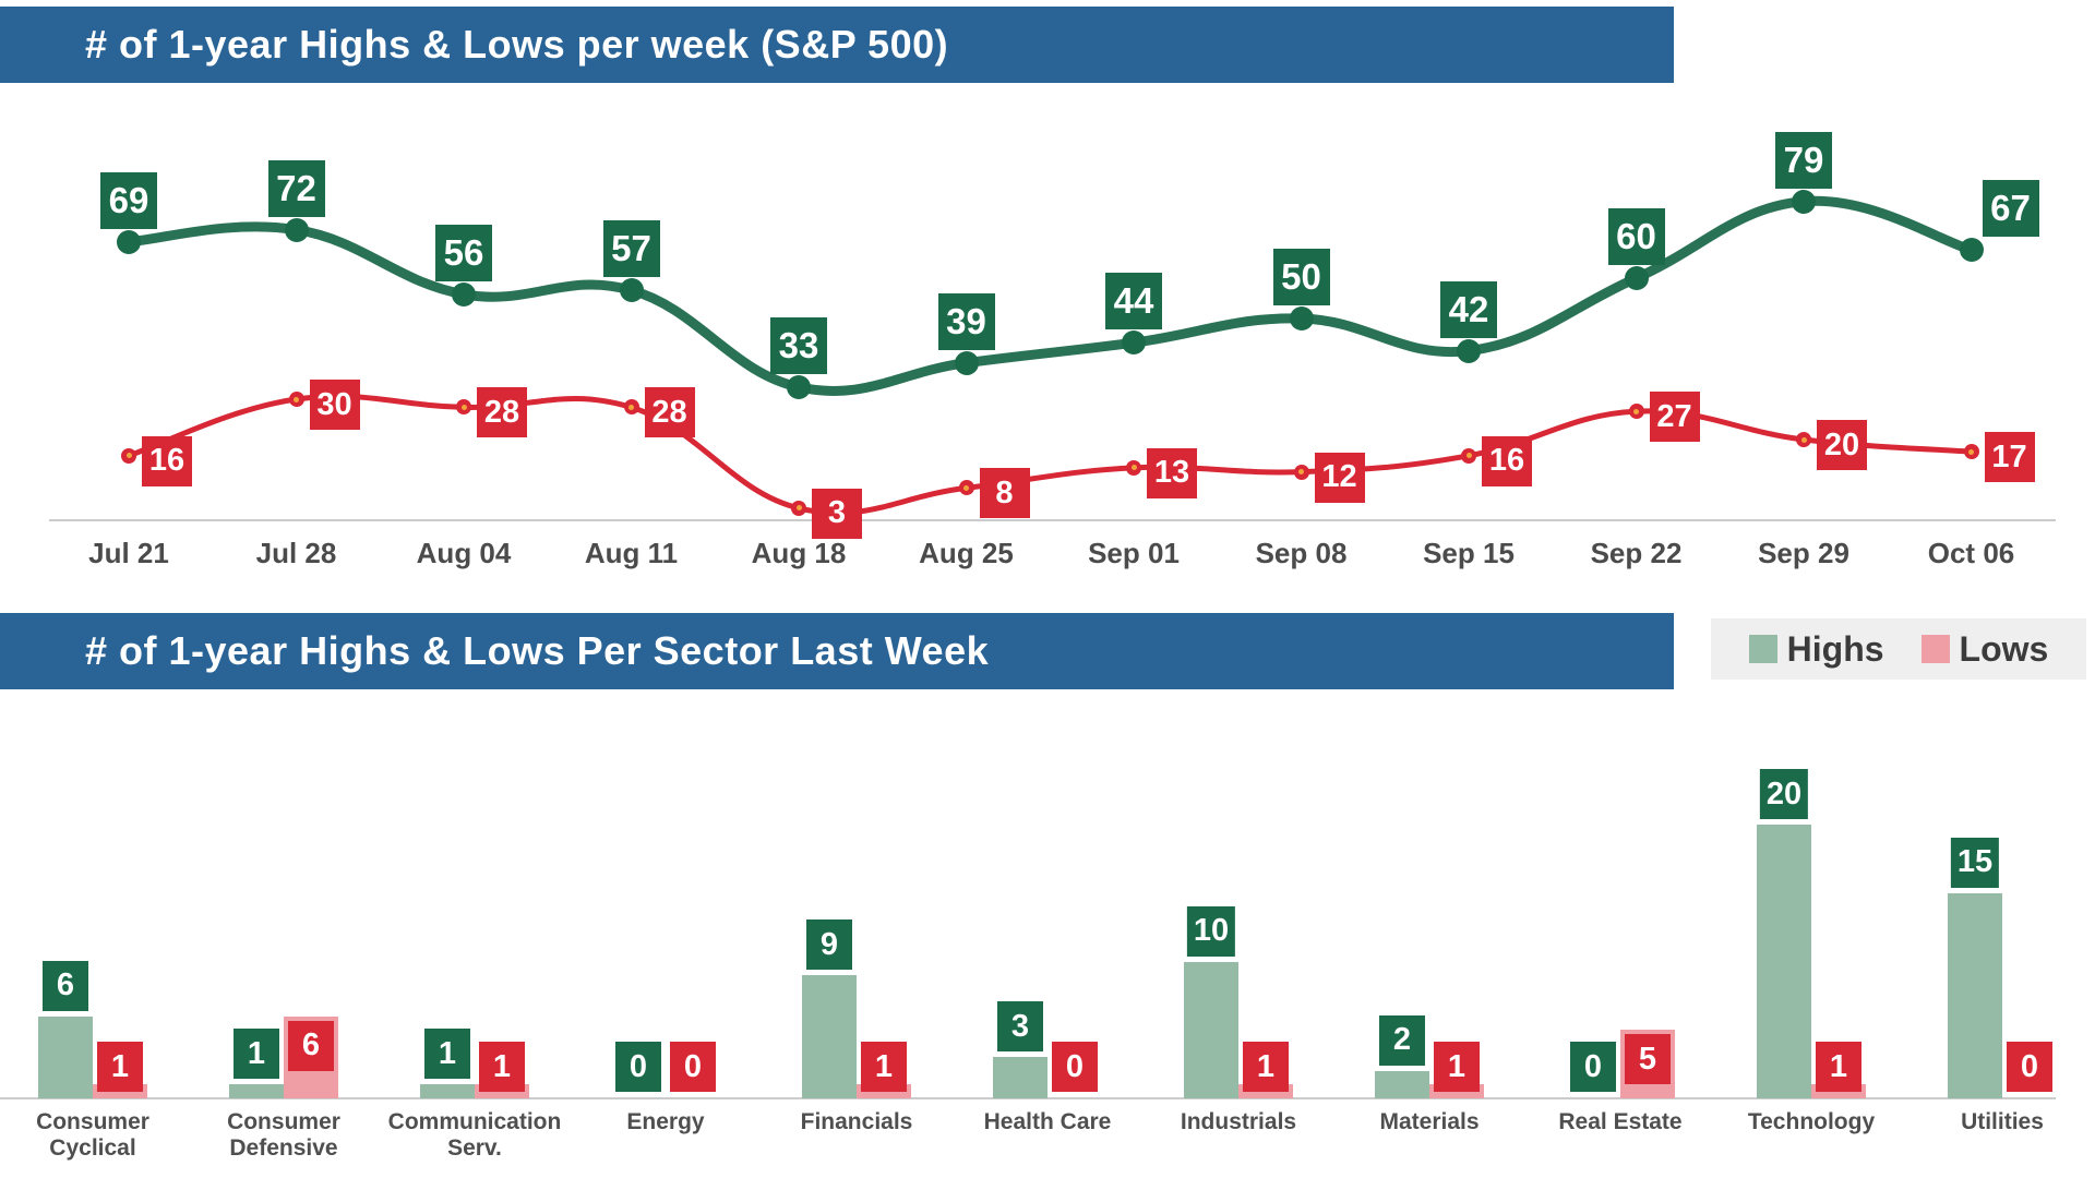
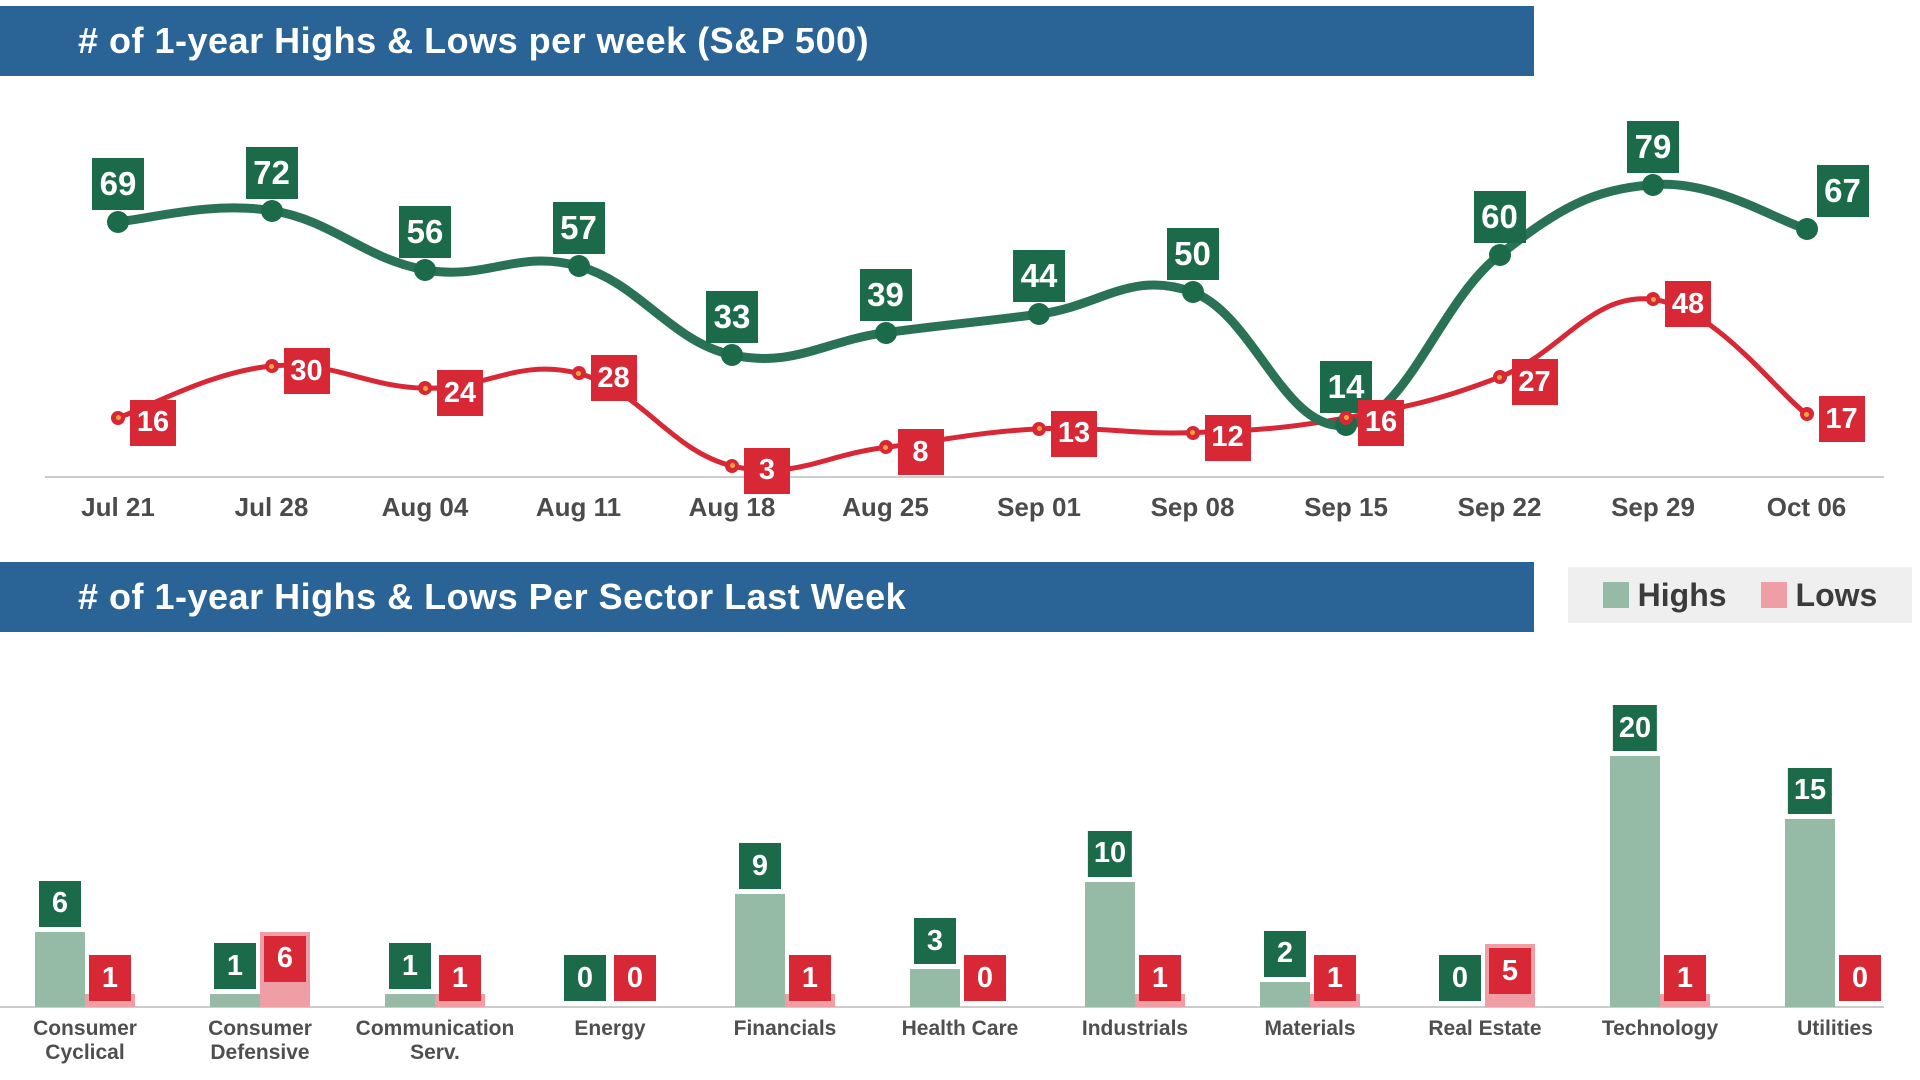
# of 1-year Highs & Lows per week (S&P 500)/Lows/Aug 04: 28 -> 24
# of 1-year Highs & Lows per week (S&P 500)/Highs/Sep 15: 42 -> 14
# of 1-year Highs & Lows per week (S&P 500)/Lows/Sep 29: 20 -> 48
